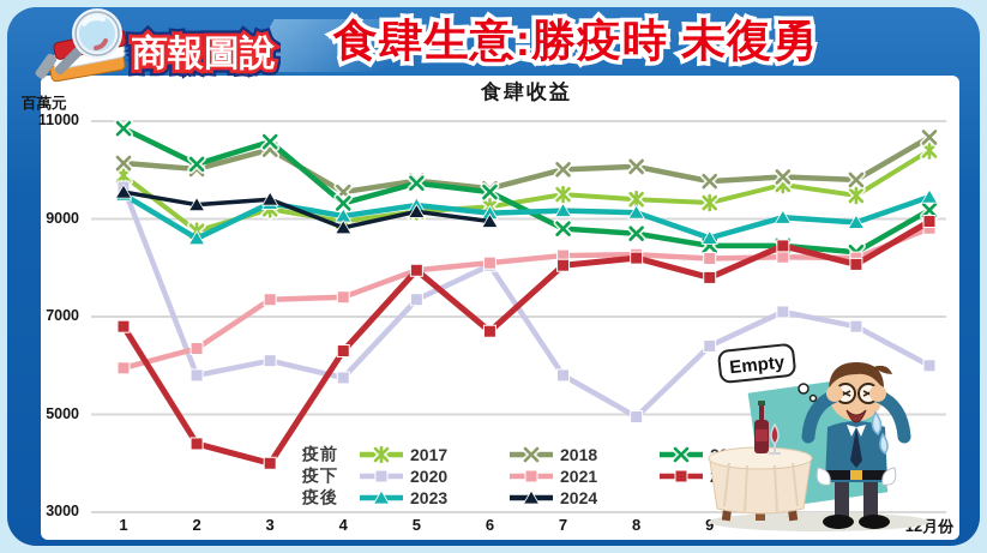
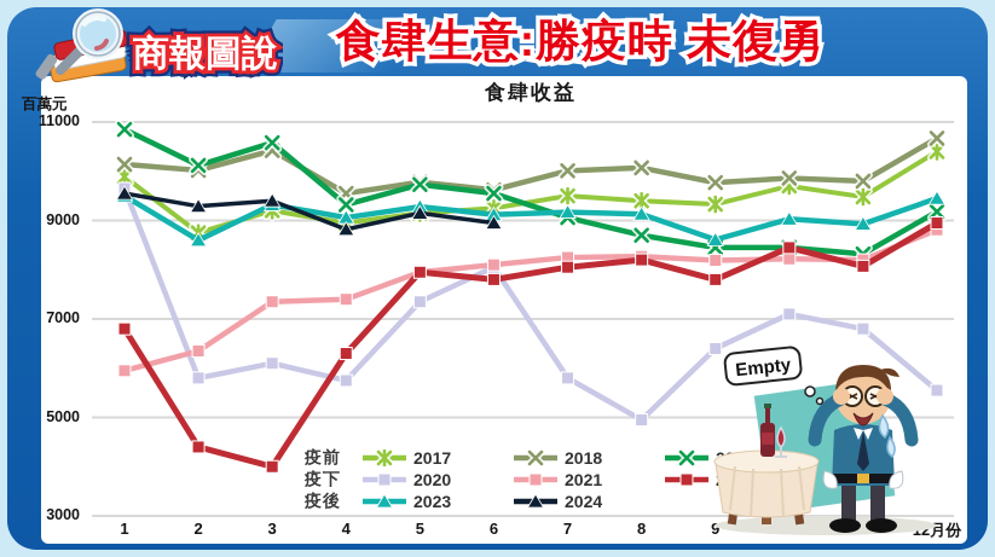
2022/6: 6700 -> 7800
2019/7: 8800 -> 9100
2020/12月份: 6000 -> 5600
